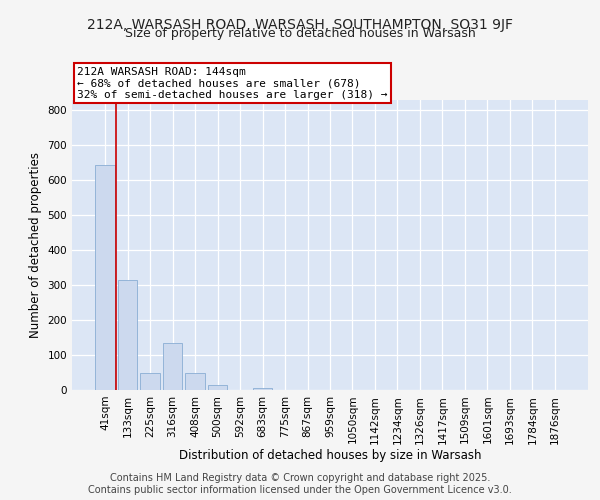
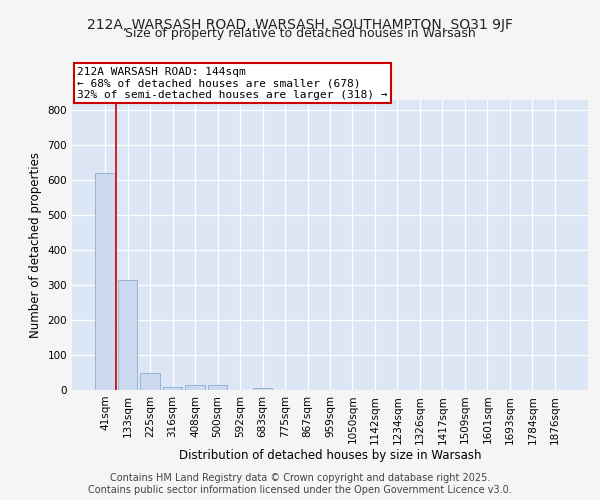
41sqm: 645 -> 620
316sqm: 135 -> 10
408sqm: 50 -> 13
